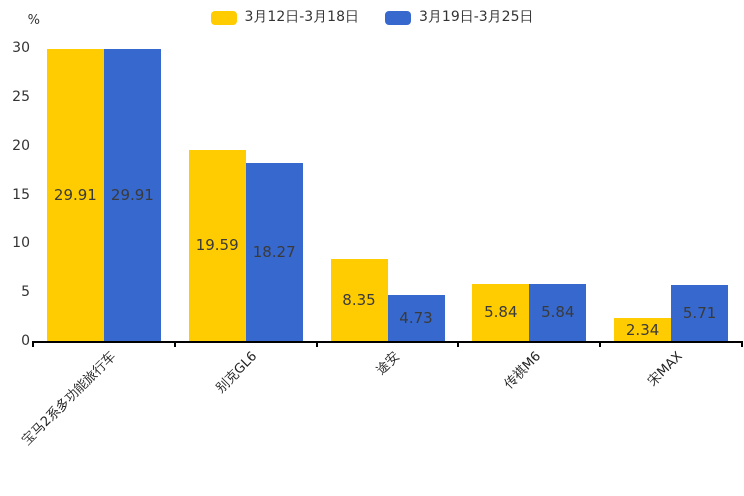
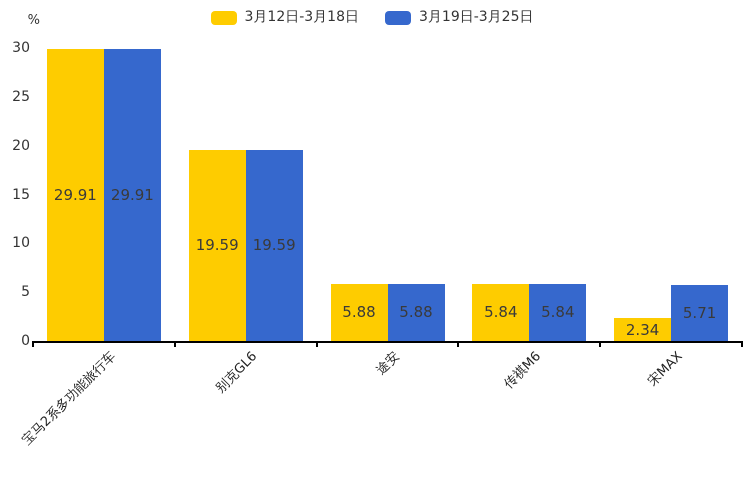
3月19日-3月25日/别克GL6: 18.27 -> 19.59
3月12日-3月18日/途安: 8.35 -> 5.88
3月19日-3月25日/途安: 4.73 -> 5.88
